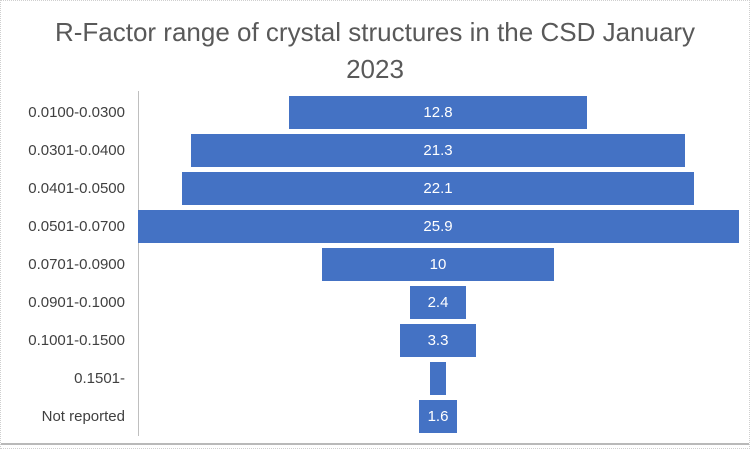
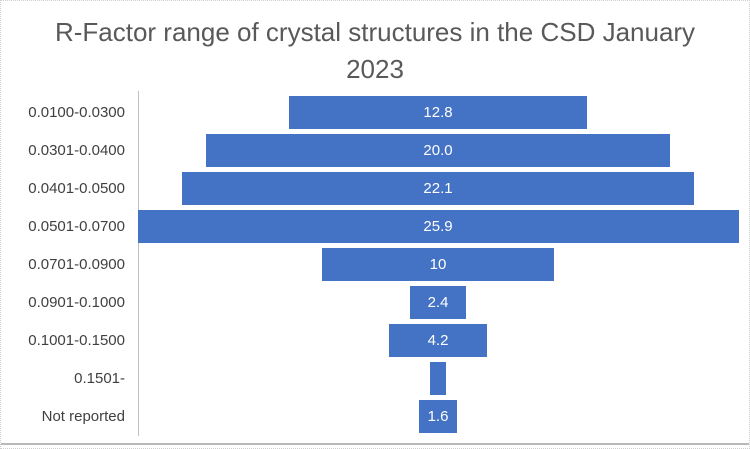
0.0301-0.0400: 21.3 -> 20.0
0.1001-0.1500: 3.3 -> 4.2
